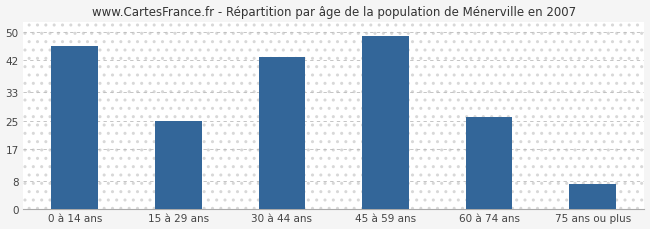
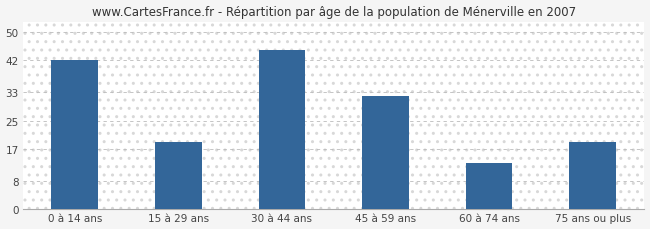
0 à 14 ans: 46 -> 42
15 à 29 ans: 25 -> 19
30 à 44 ans: 43 -> 45
45 à 59 ans: 49 -> 32
60 à 74 ans: 26 -> 13
75 ans ou plus: 7 -> 19
